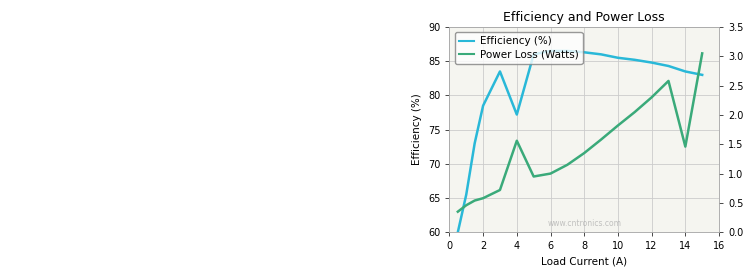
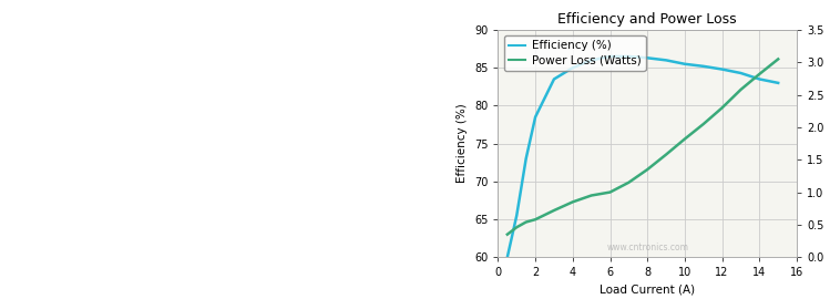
Efficiency (%)/4: 77.2 -> 85.0
Power Loss (Watts)/4: 1.56 -> 0.85
Power Loss (Watts)/14: 1.46 -> 2.82
